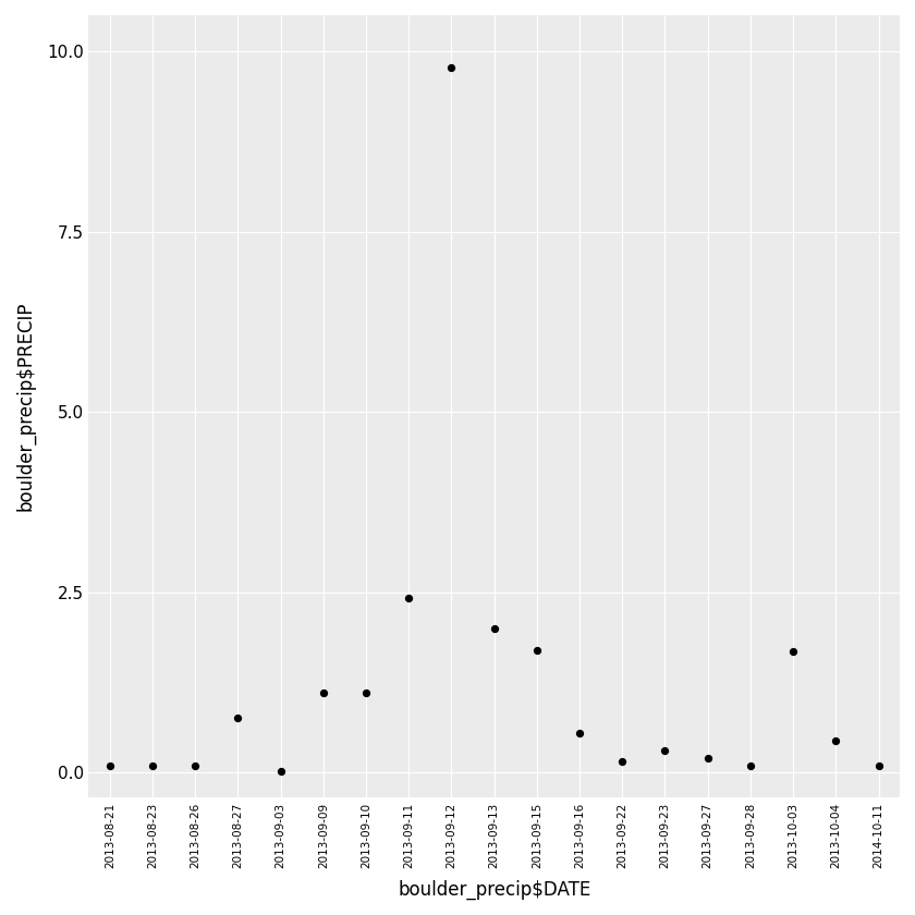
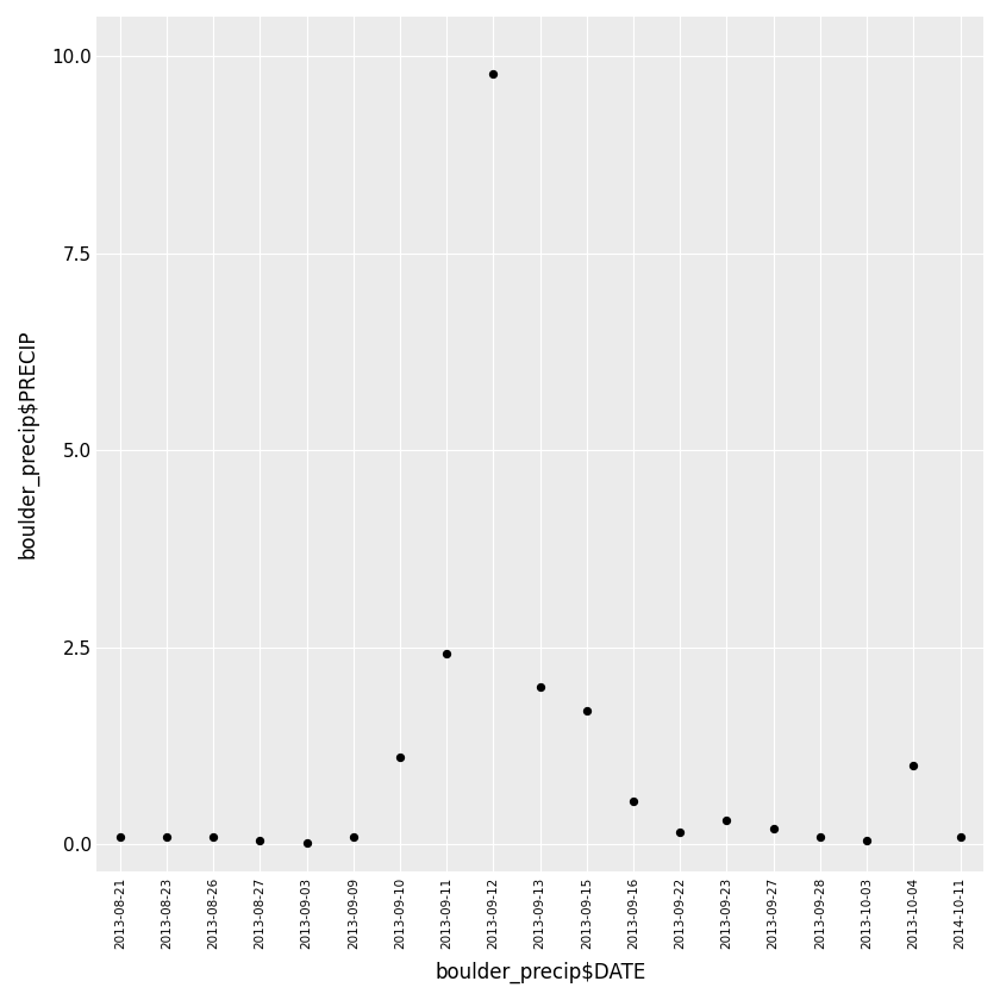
2013-08-27: 0.76 -> 0.05
2013-09-09: 1.10 -> 0.10
2013-10-03: 1.68 -> 0.05
2013-10-04: 0.44 -> 1.00
